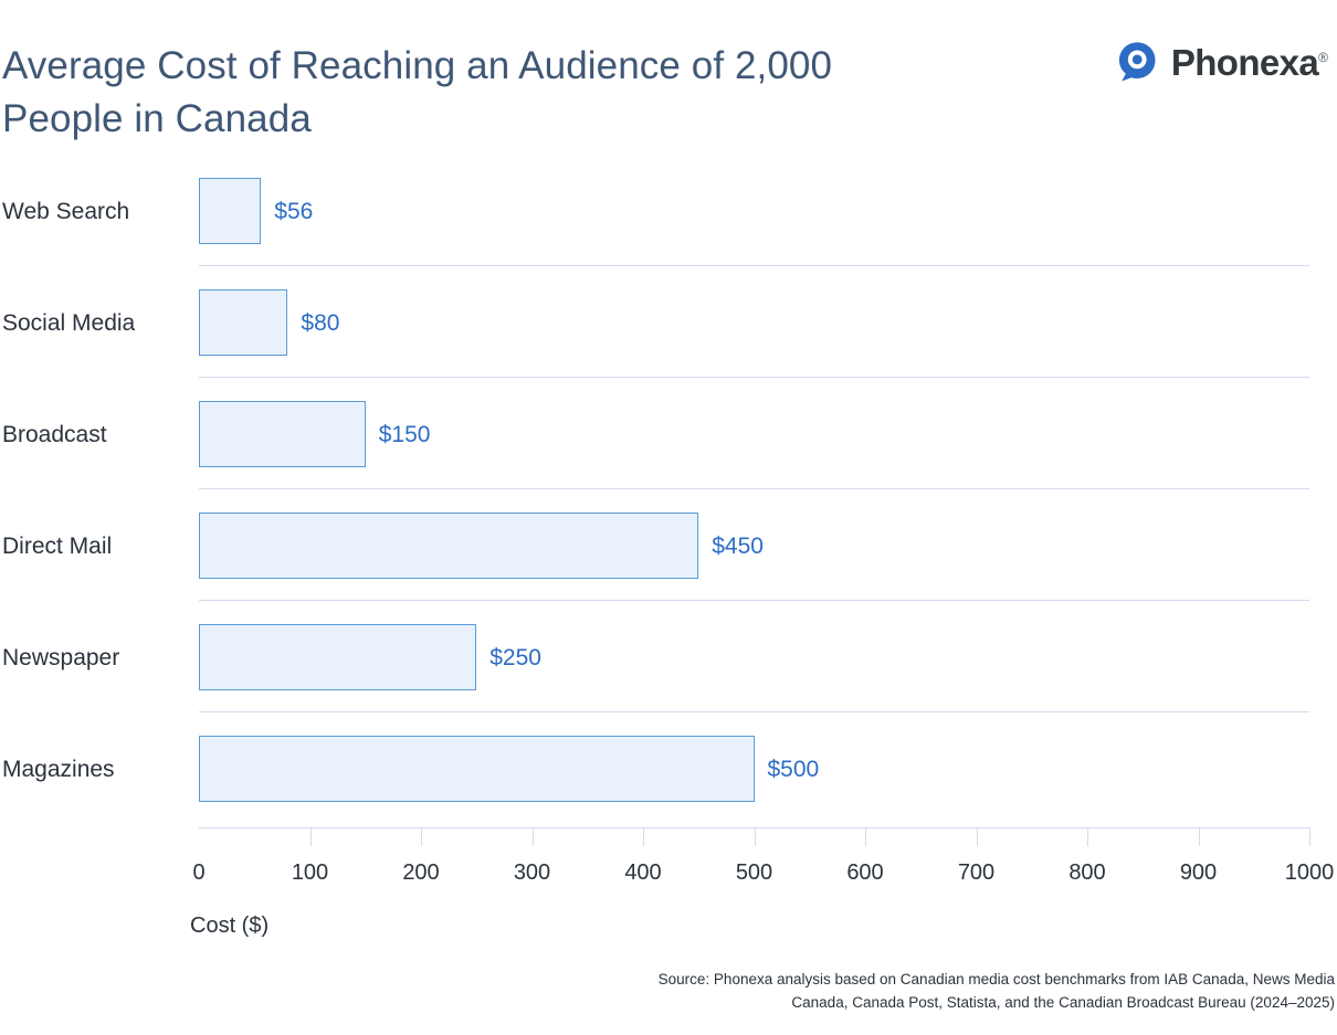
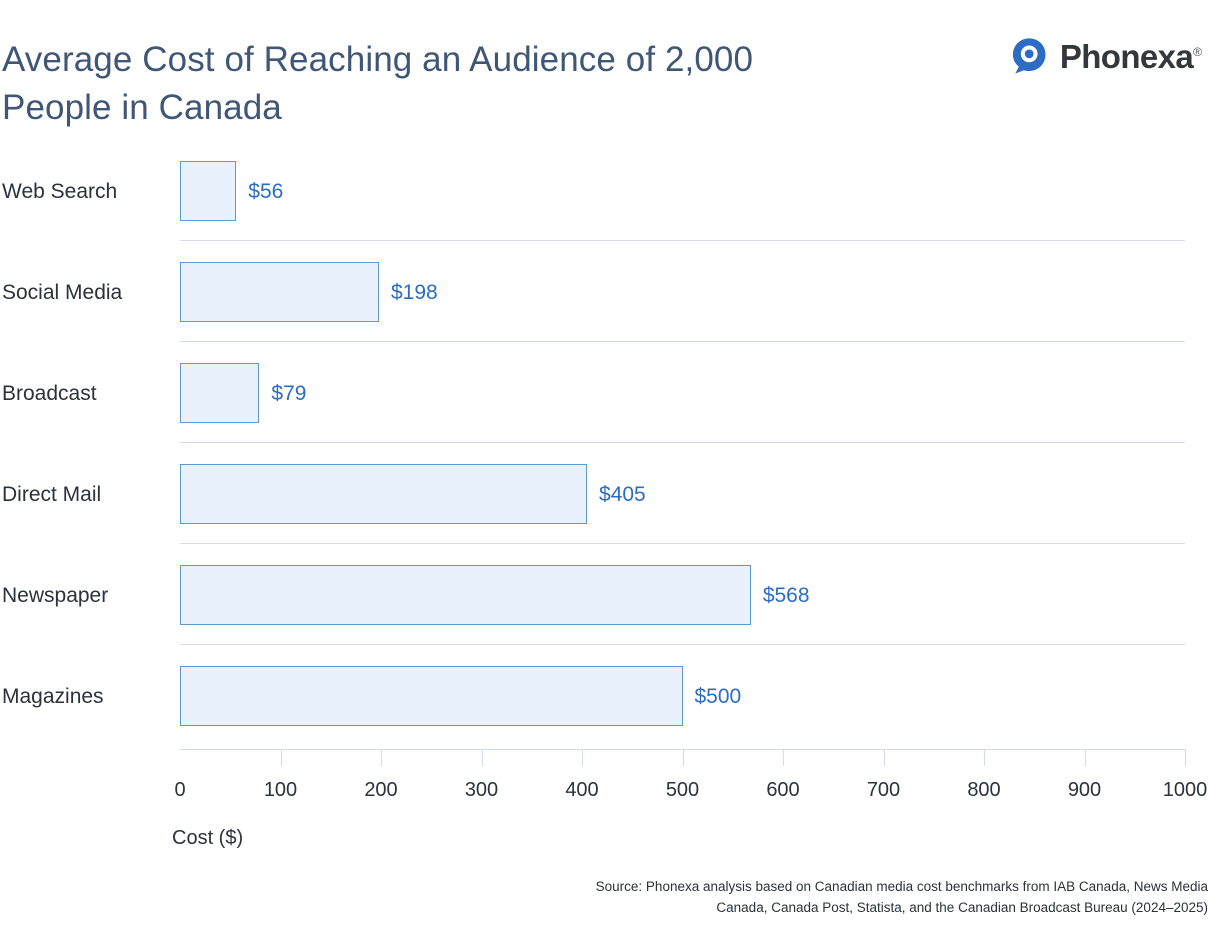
Social Media: $80 -> $198
Broadcast: $150 -> $79
Direct Mail: $450 -> $405
Newspaper: $250 -> $568
